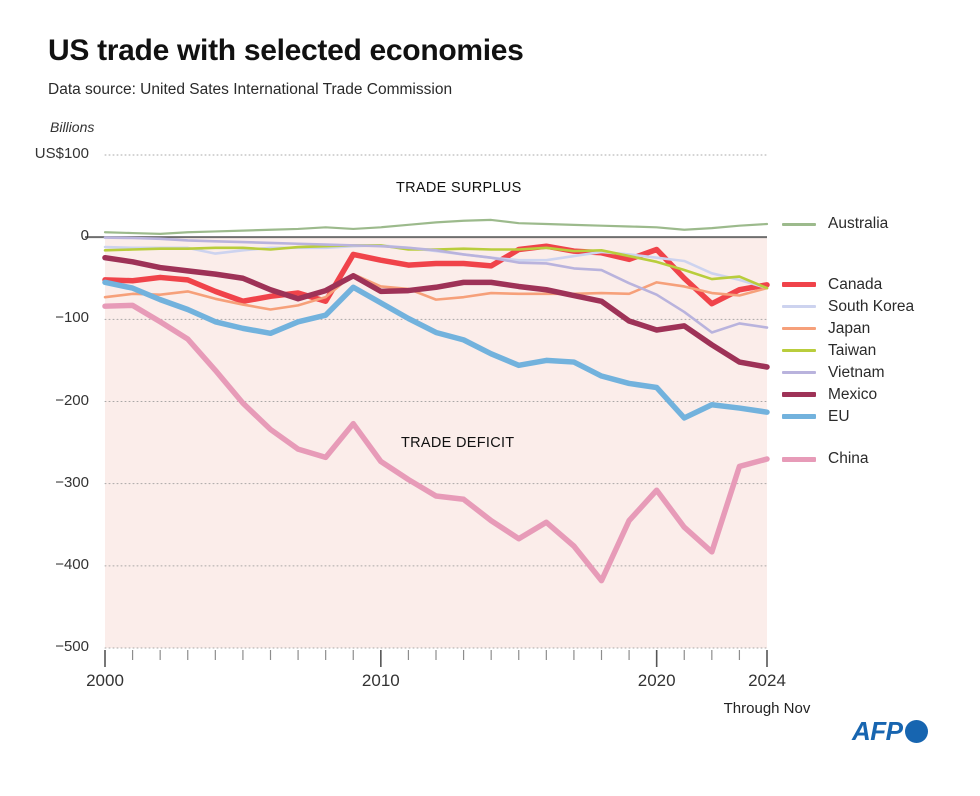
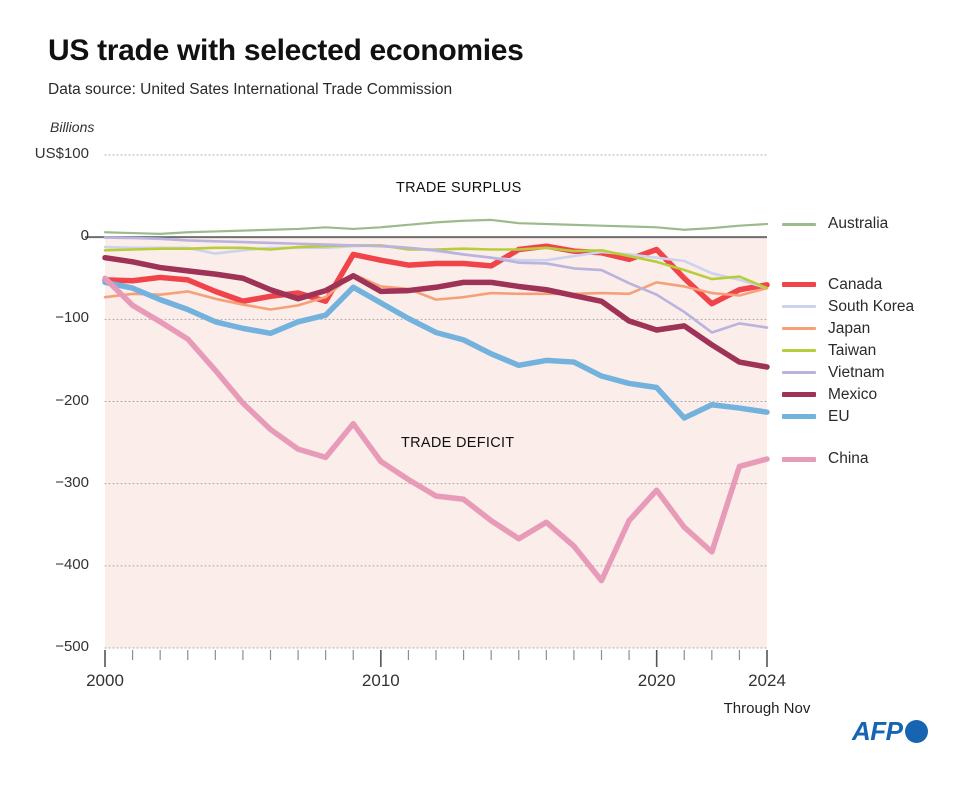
China/2000: -80 -> -50
